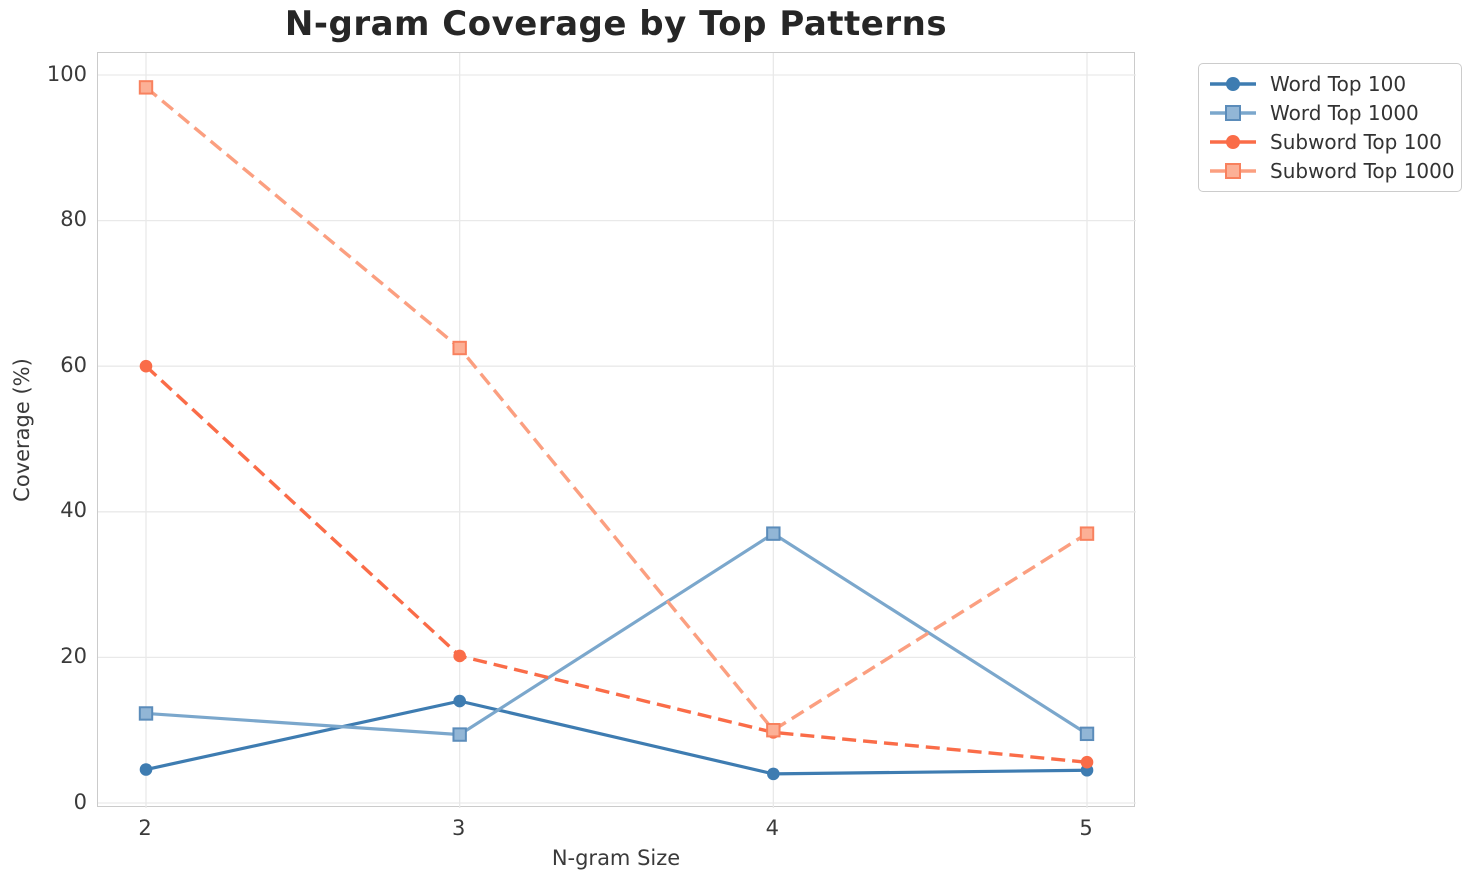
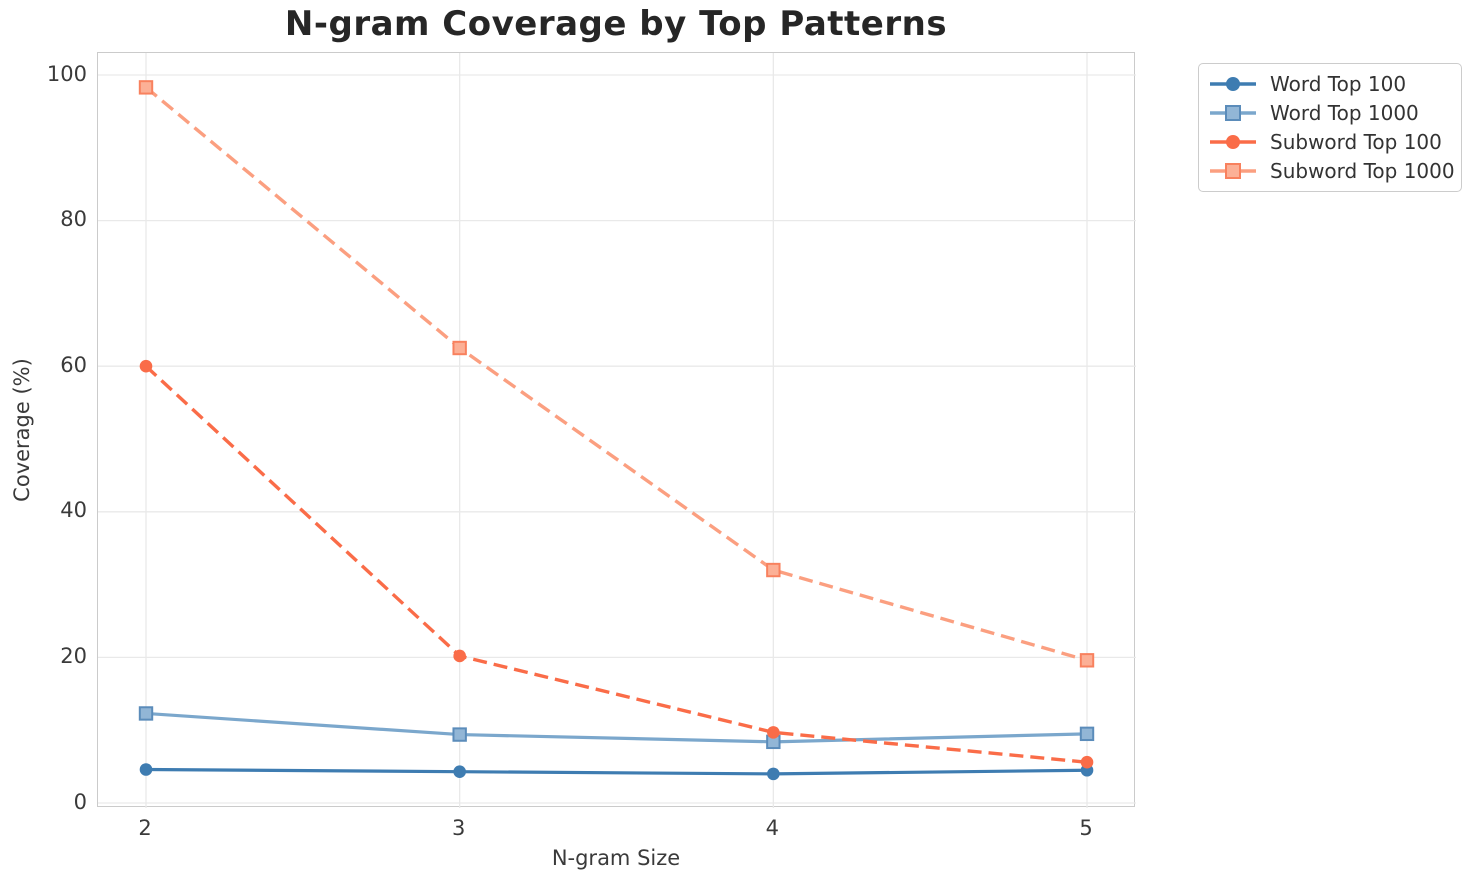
Word Top 100/3: 14 -> 4
Word Top 1000/4: 37 -> 8
Subword Top 1000/4: 10 -> 32
Subword Top 1000/5: 37 -> 20
